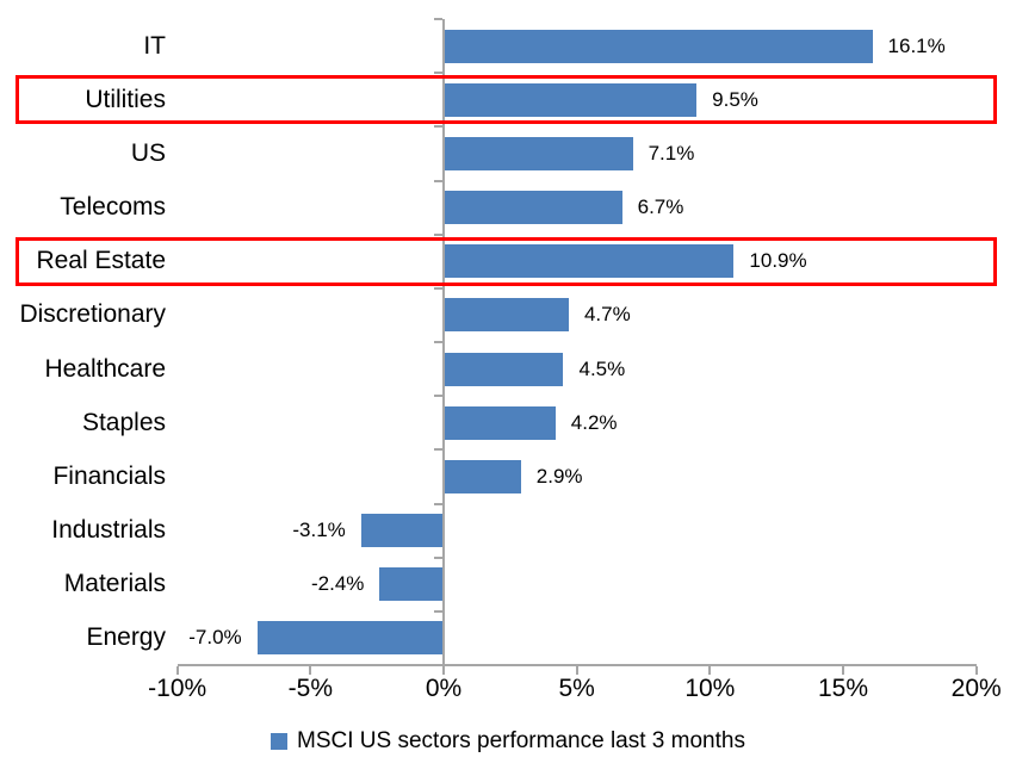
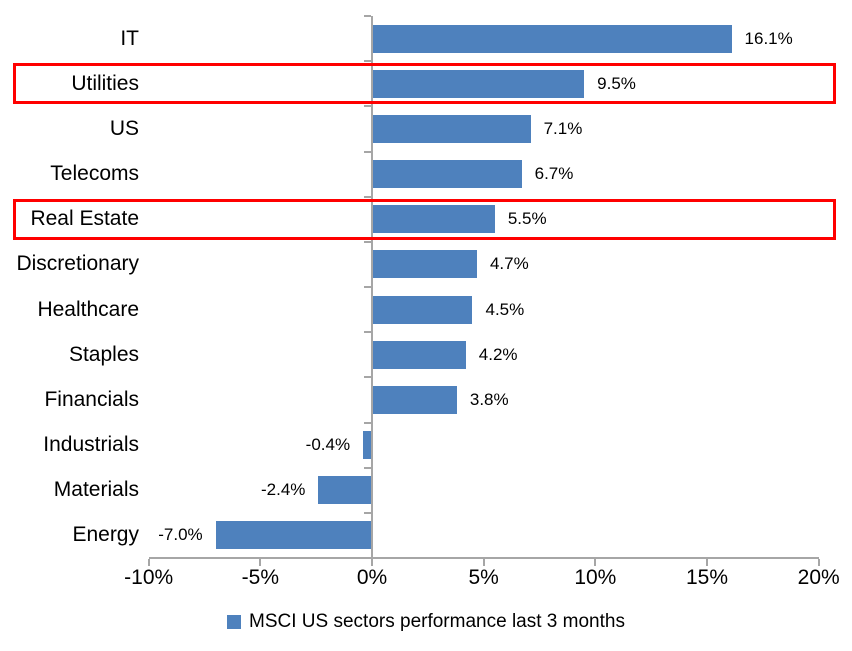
Real Estate: 10.9% -> 5.5%
Financials: 2.9% -> 3.8%
Industrials: -3.1% -> -0.4%
